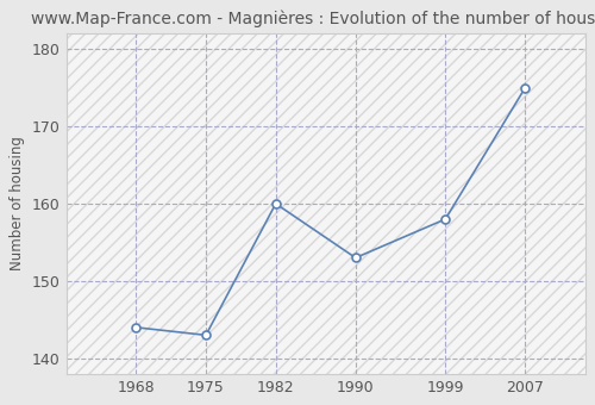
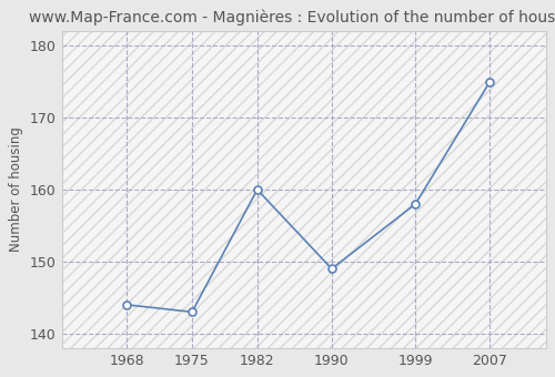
1990: 153 -> 149
